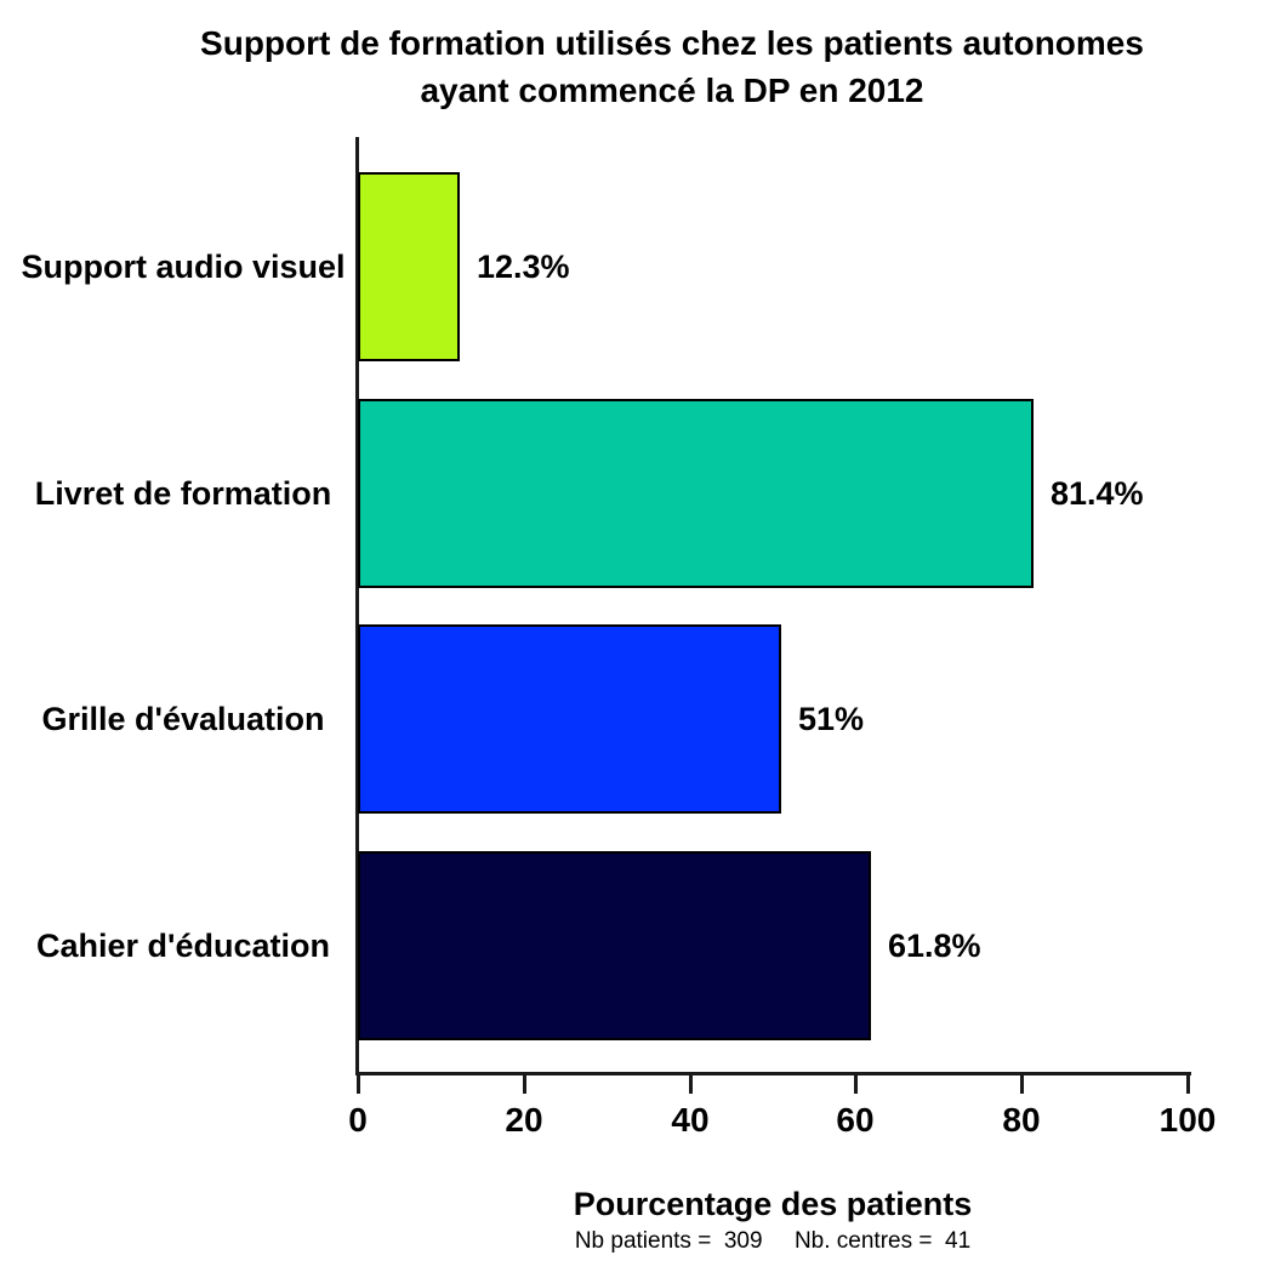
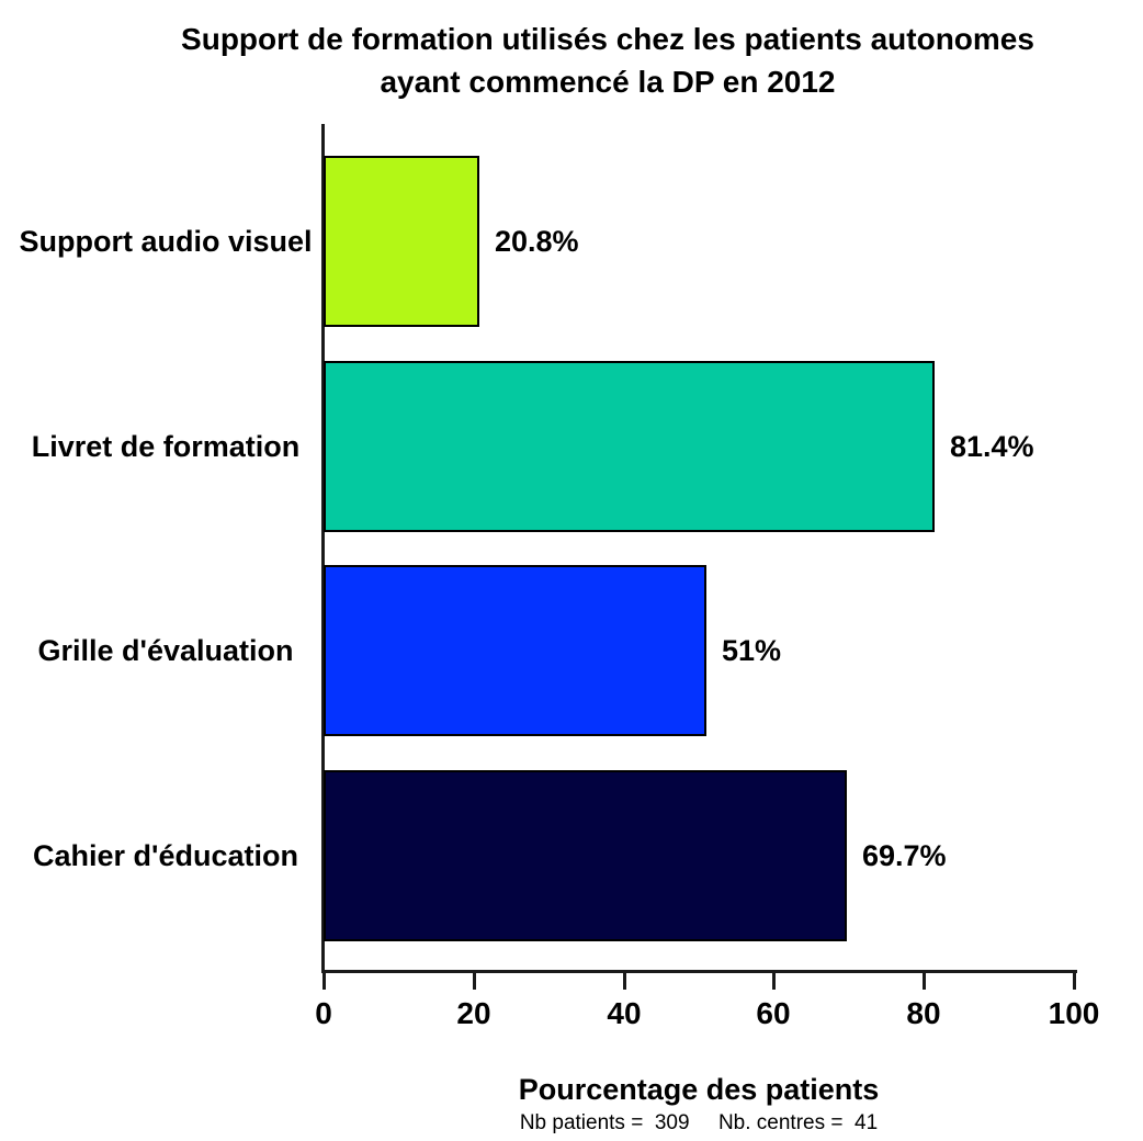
Support audio visuel: 12.3% -> 20.8%
Cahier d'éducation: 61.8% -> 69.7%
